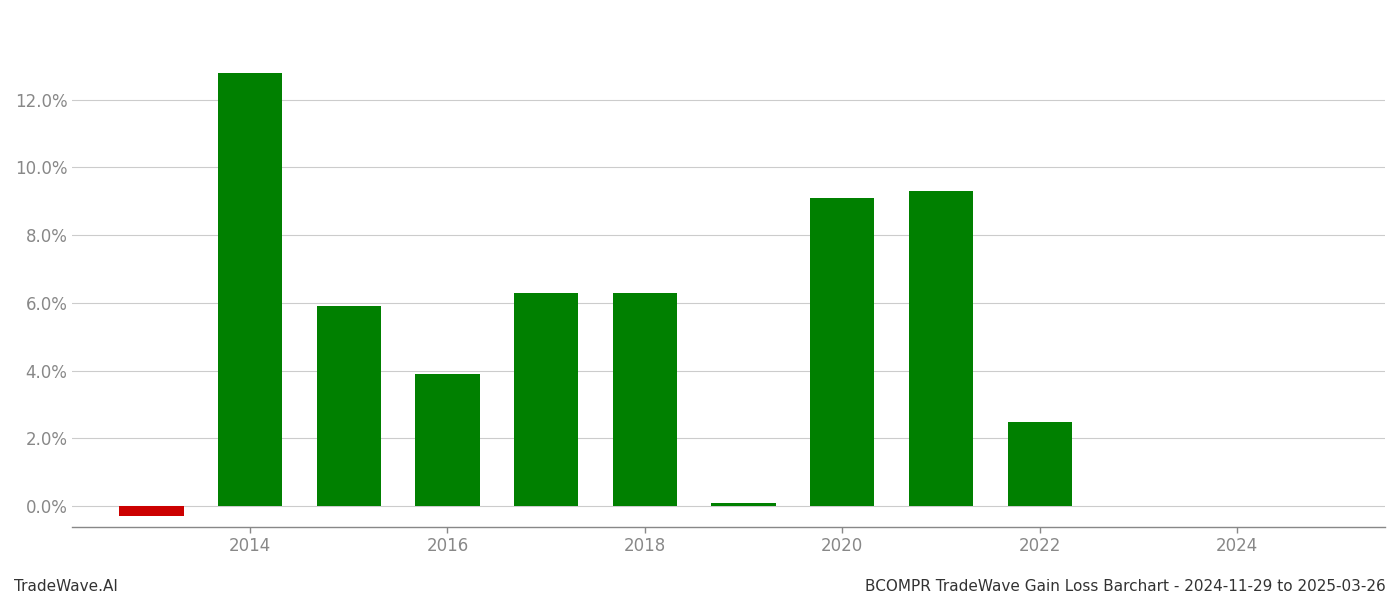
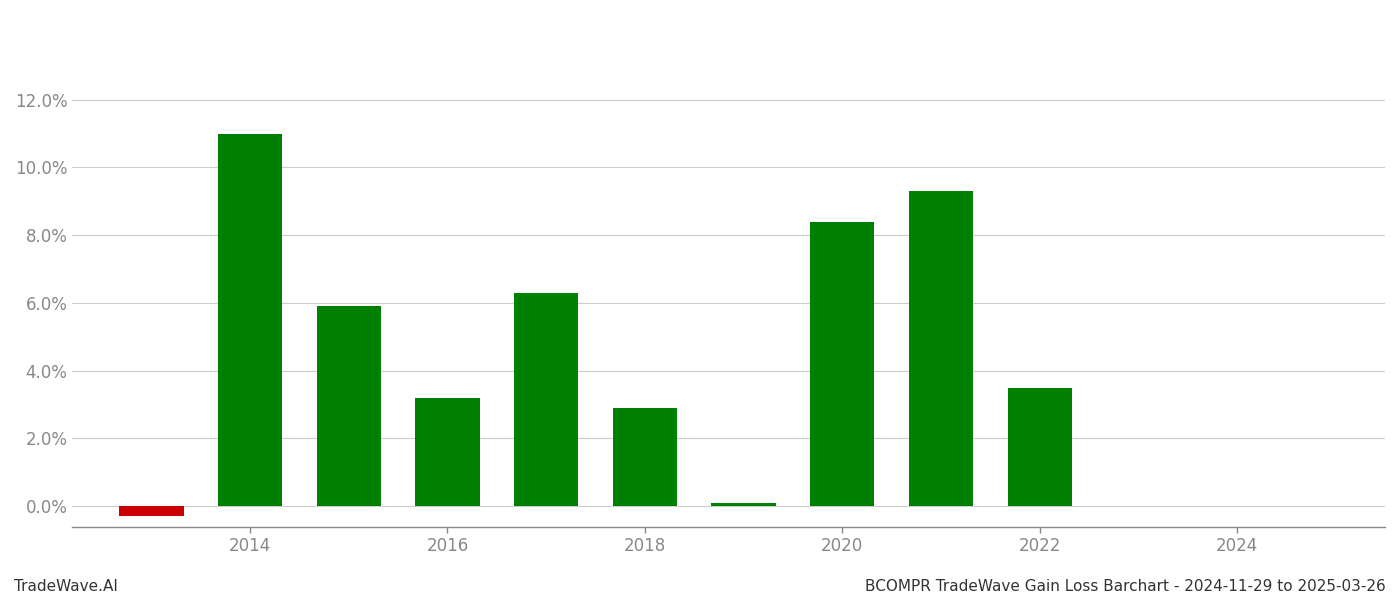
2014: 12.8% -> 11.0%
2016: 3.9% -> 3.2%
2018: 6.3% -> 2.9%
2020: 9.1% -> 8.4%
2022: 2.5% -> 3.5%
